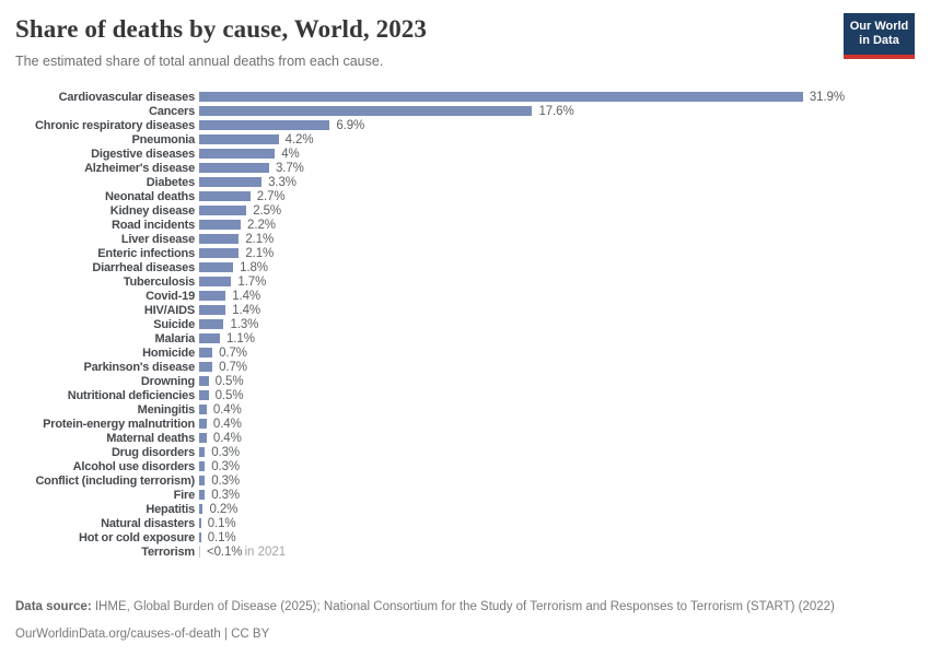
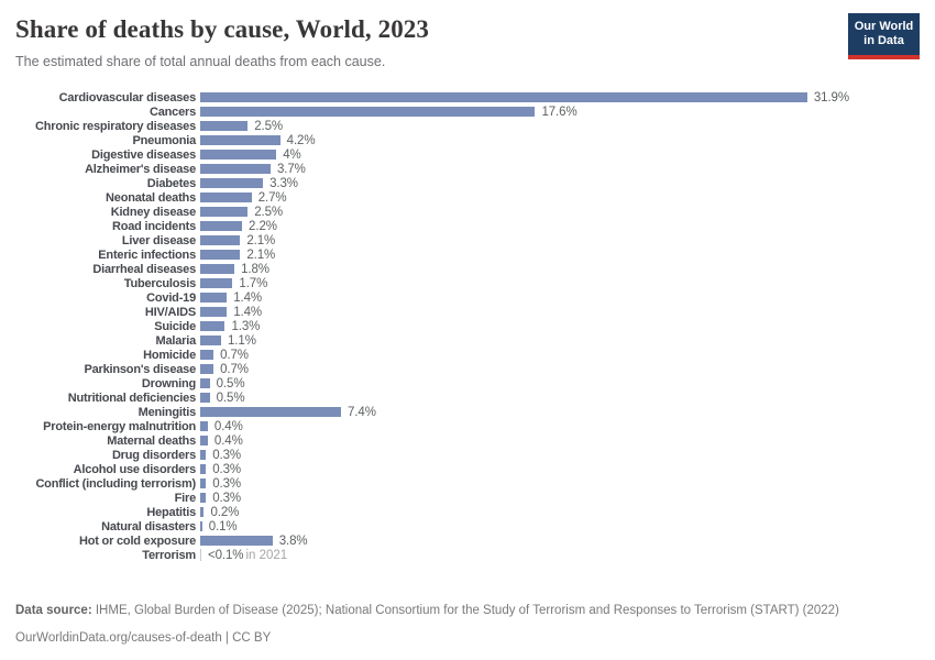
Chronic respiratory diseases: 6.9% -> 2.5%
Meningitis: 0.4% -> 7.4%
Hot or cold exposure: 0.1% -> 3.8%
